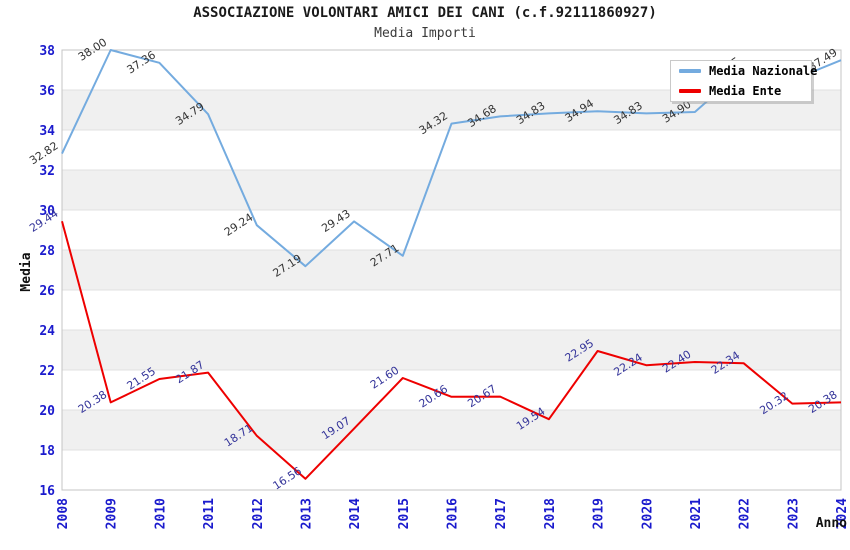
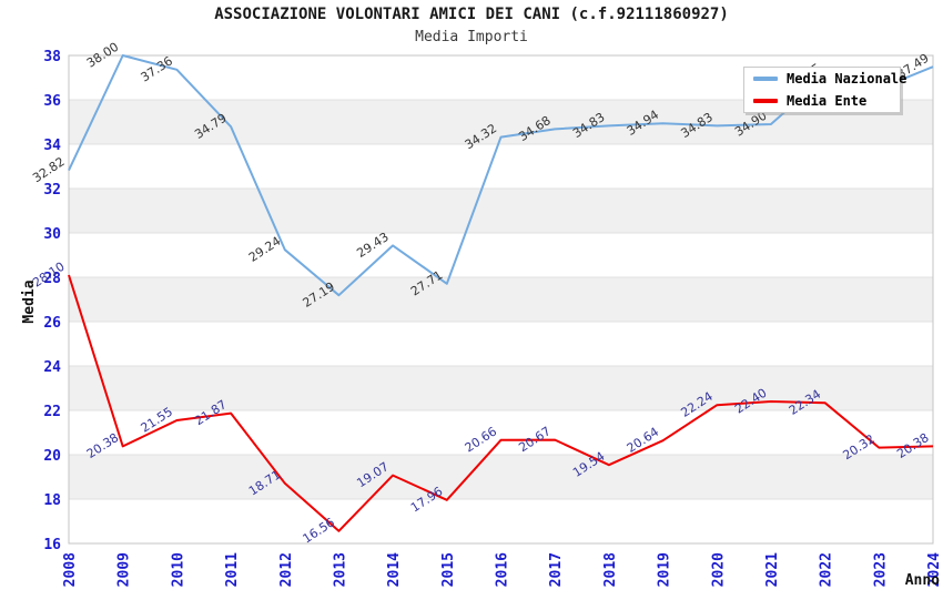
Media Ente/2008: 29.44 -> 28.10
Media Ente/2015: 21.60 -> 17.96
Media Ente/2019: 22.95 -> 20.64
